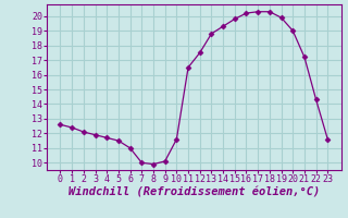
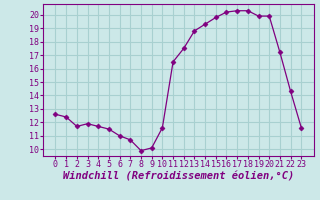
2: 12.1 -> 11.7
7: 10.0 -> 10.7
20: 19.0 -> 19.9
